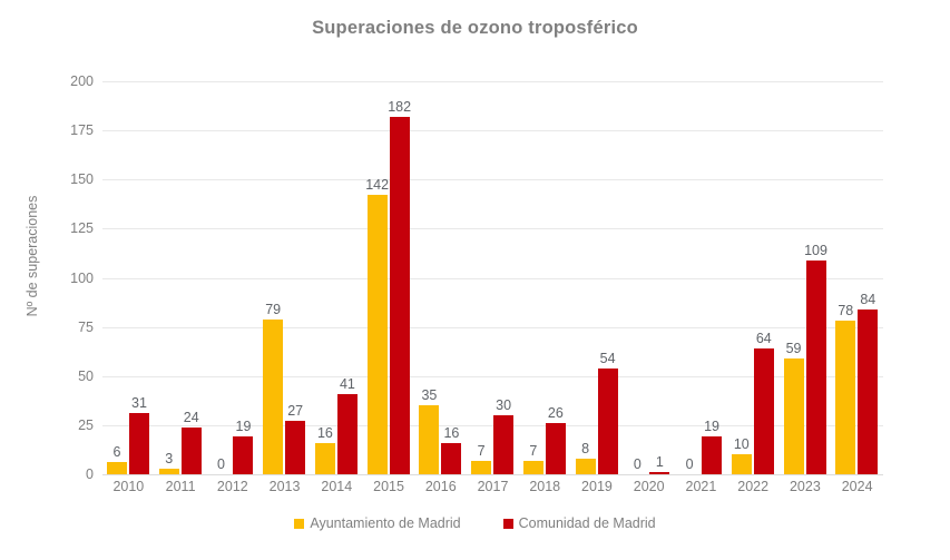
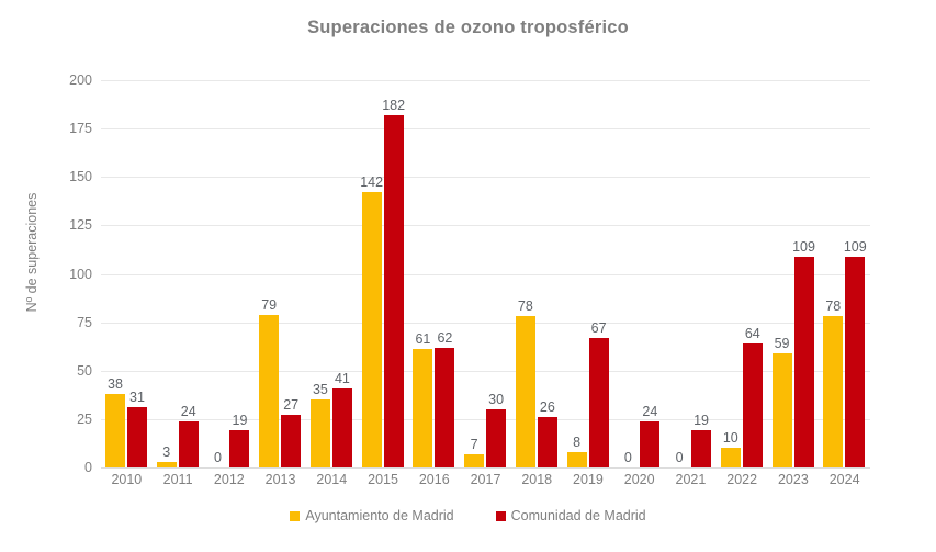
Ayuntamiento de Madrid/2010: 6 -> 38
Ayuntamiento de Madrid/2014: 16 -> 35
Ayuntamiento de Madrid/2016: 35 -> 61
Comunidad de Madrid/2016: 16 -> 62
Ayuntamiento de Madrid/2018: 7 -> 78
Comunidad de Madrid/2019: 54 -> 67
Comunidad de Madrid/2020: 1 -> 24
Comunidad de Madrid/2024: 84 -> 109
